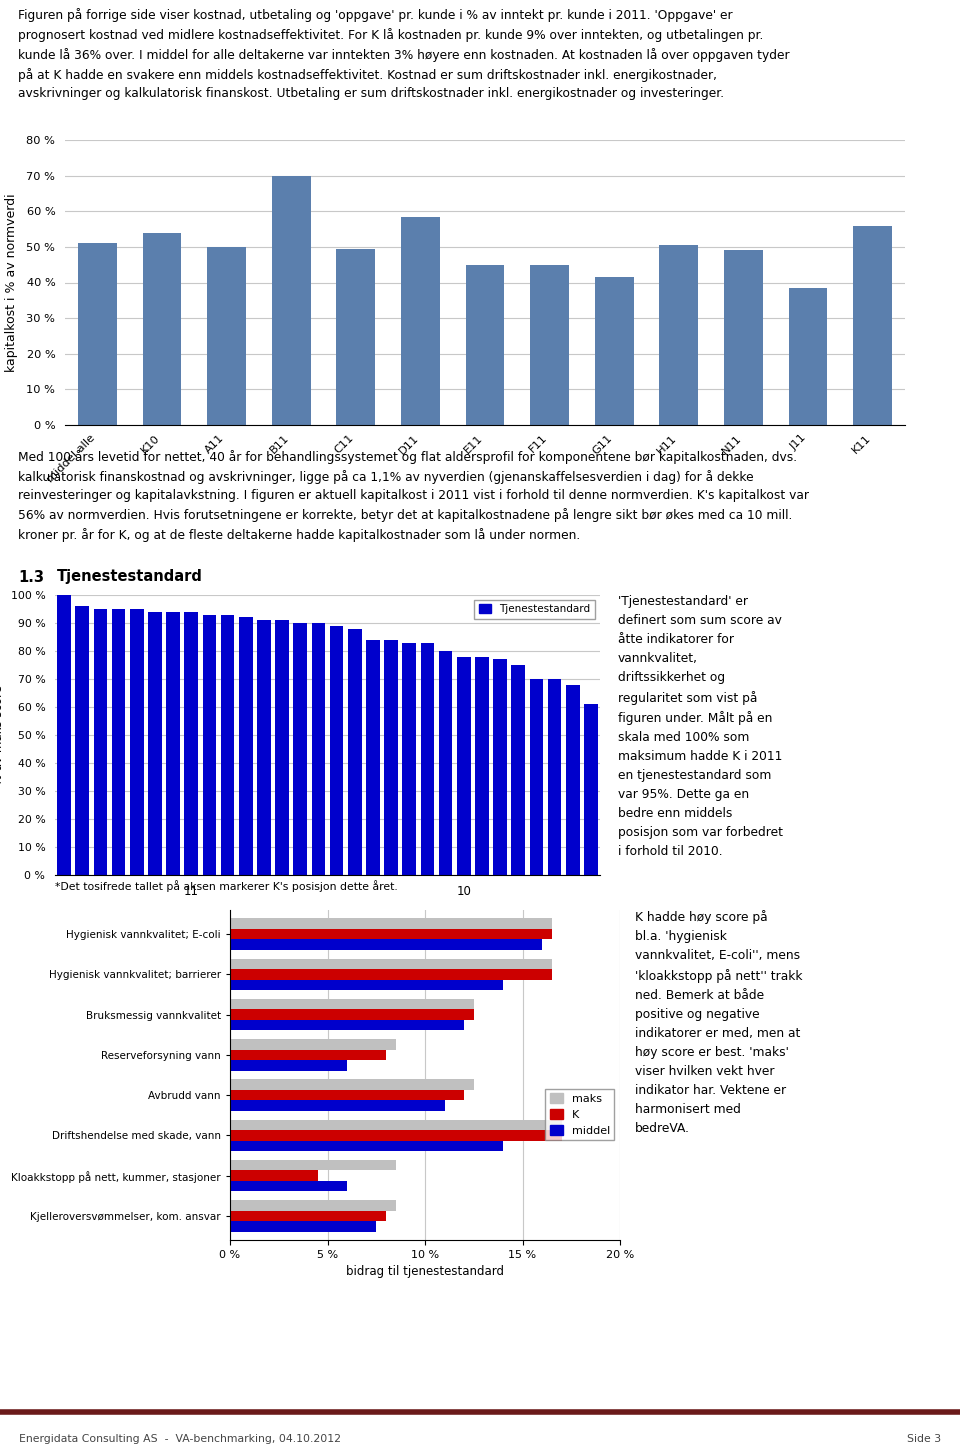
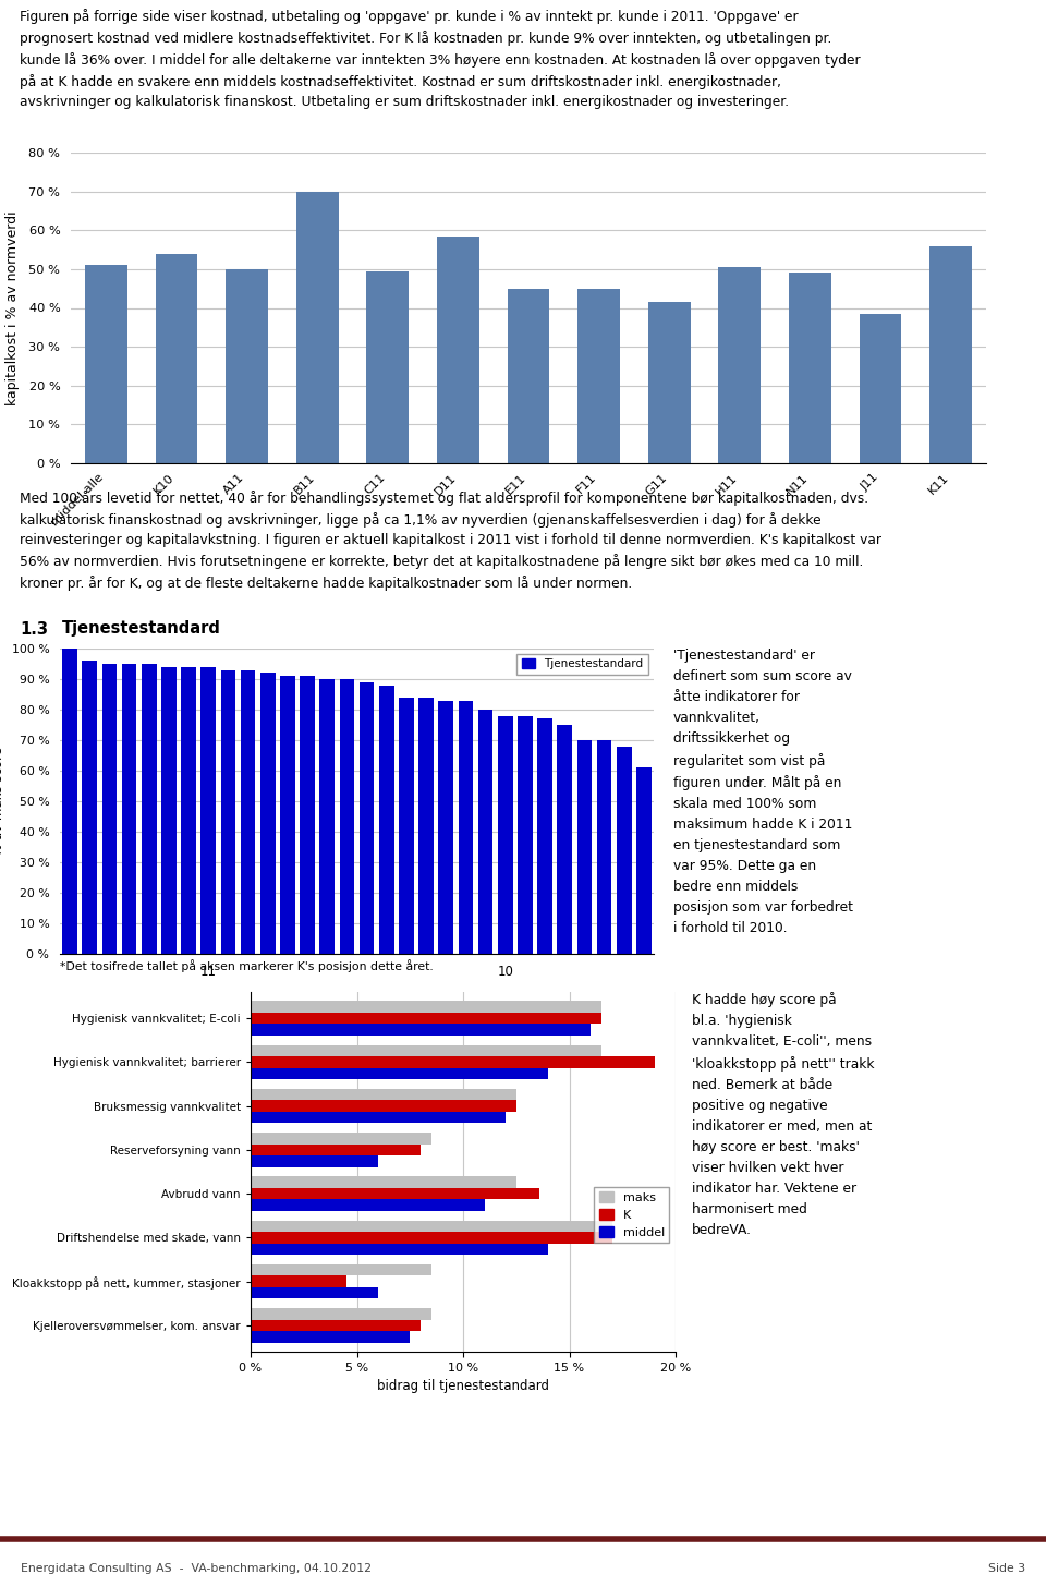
K/Hygienisk vannkvalitet; barrierer: 16.5 % -> 19.0 %
K/Avbrudd vann: 12.0 % -> 13.6 %
